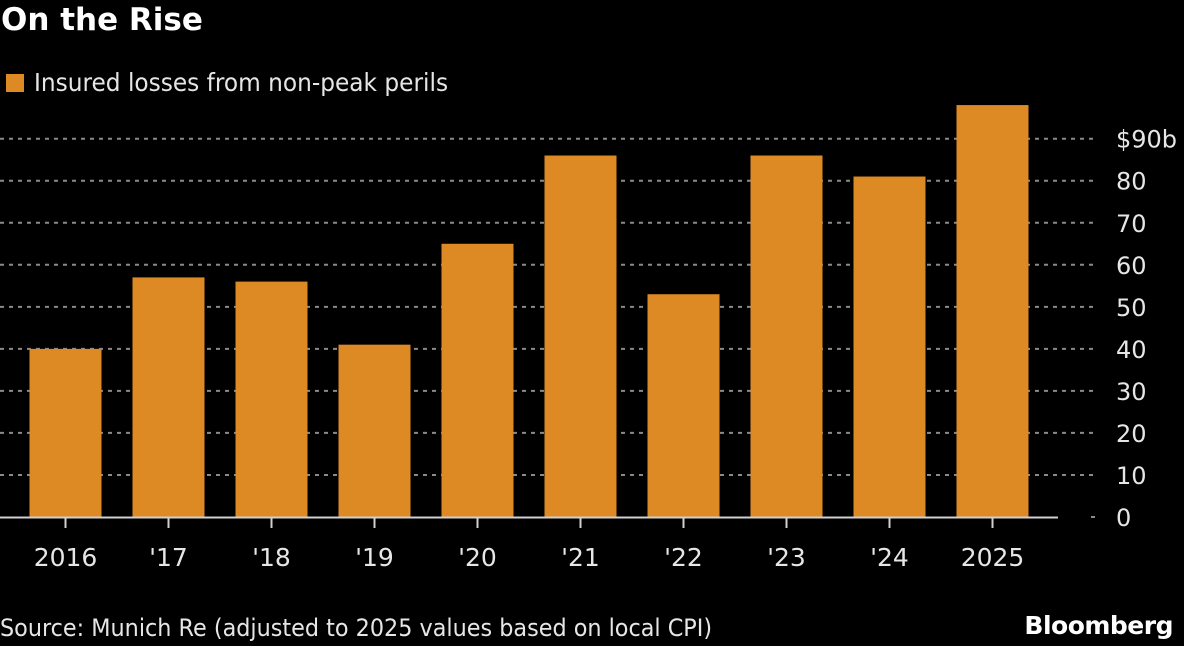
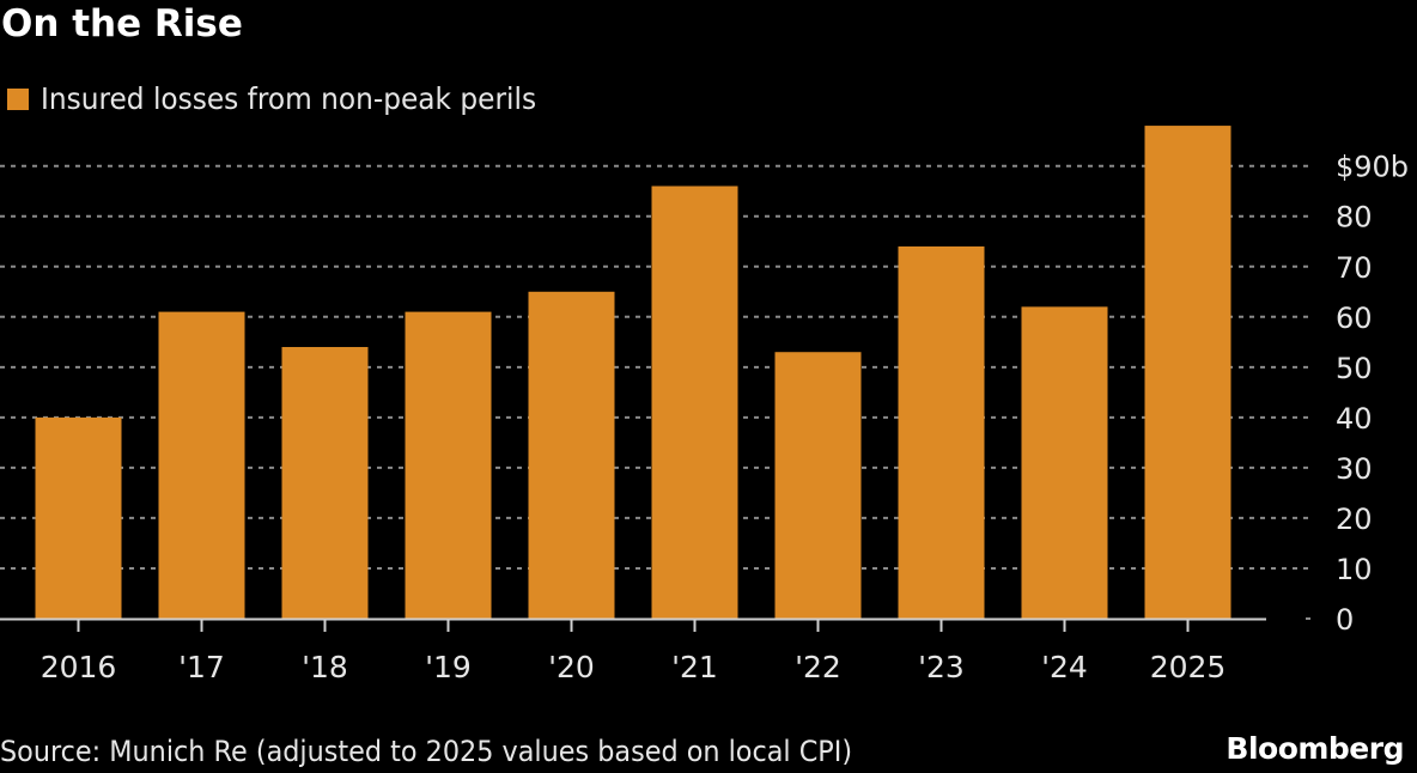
'17: $57b -> $61b
'18: $56b -> $54b
'19: $41b -> $61b
'23: $86b -> $74b
'24: $81b -> $62b
